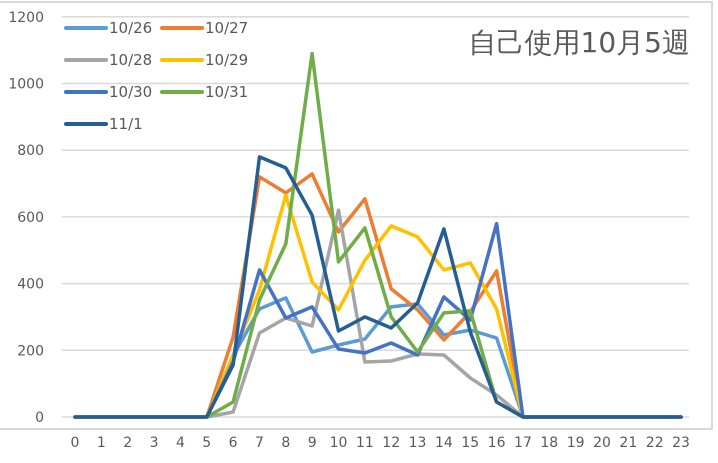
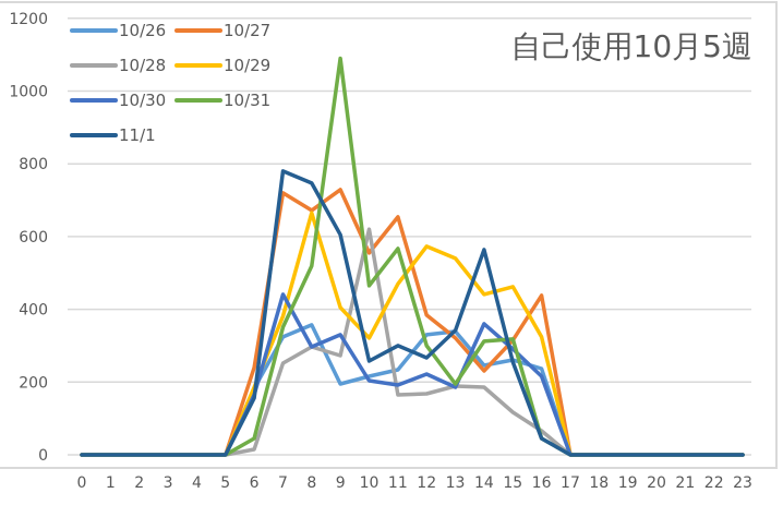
10/30/16: 580 -> 220
